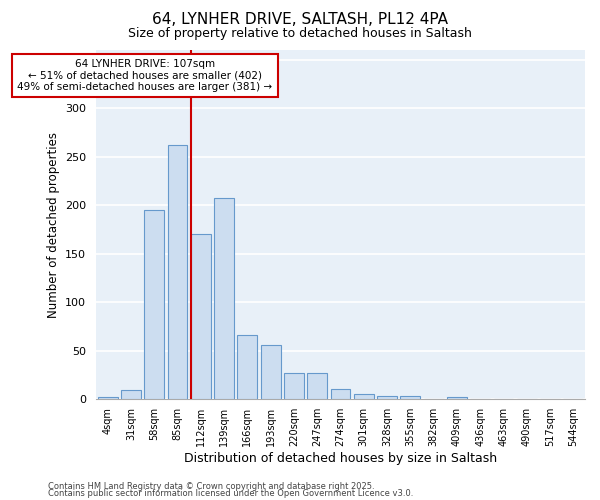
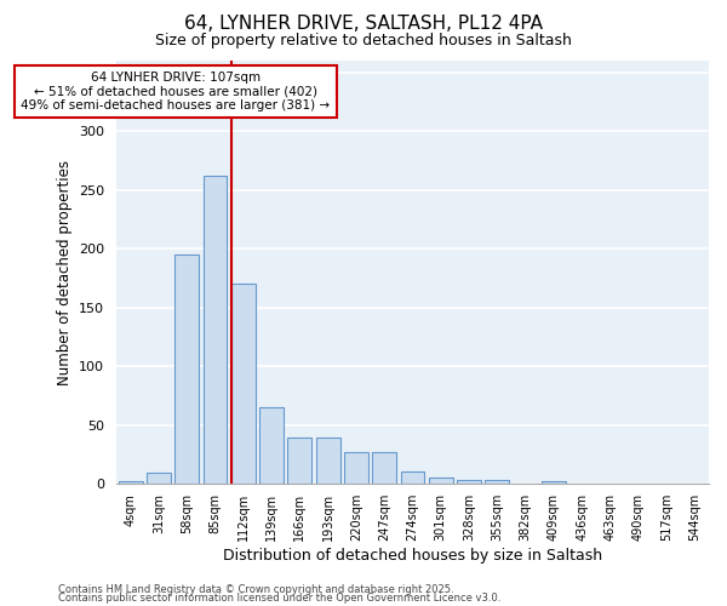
139sqm: 208 -> 65
166sqm: 66 -> 40
193sqm: 56 -> 40
